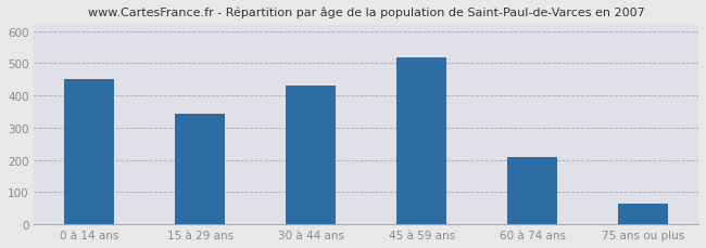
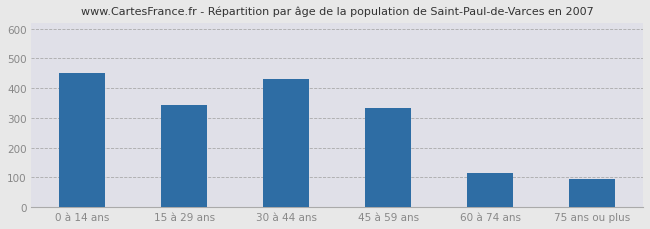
45 à 59 ans: 520 -> 335
60 à 74 ans: 208 -> 115
75 ans ou plus: 65 -> 95
